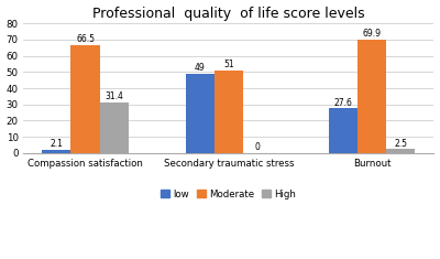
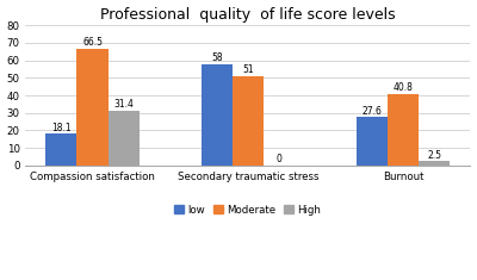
low/Compassion satisfaction: 2.1 -> 18.1
low/Secondary traumatic stress: 49 -> 58
Moderate/Burnout: 69.9 -> 40.8
